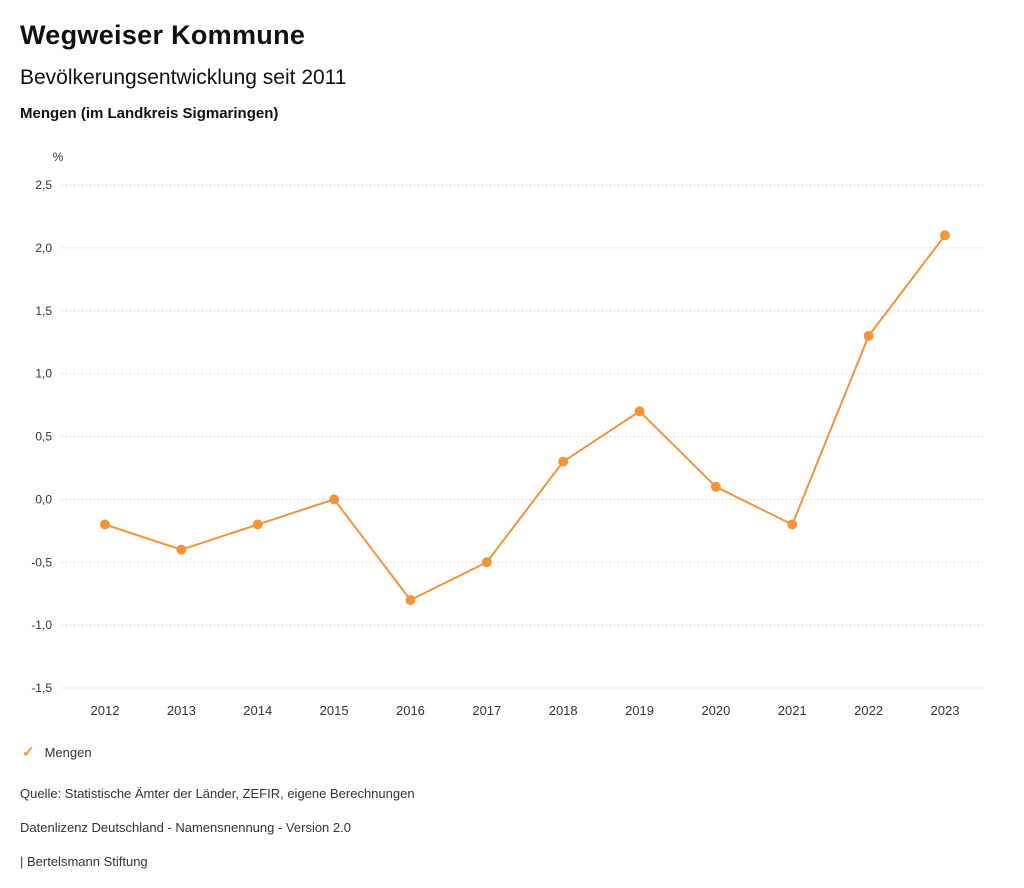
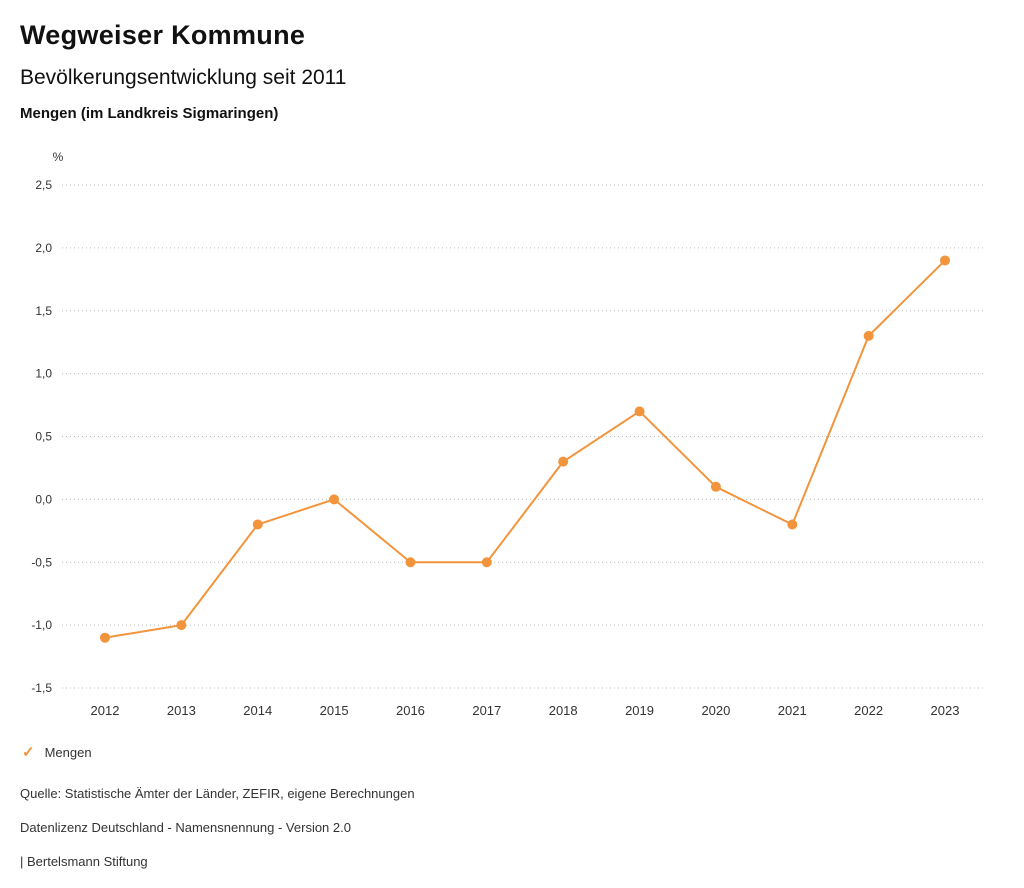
2012: -0,2 -> -1,1
2013: -0,4 -> -1,0
2016: -0,8 -> -0,5
2023: 2,1 -> 1,9
